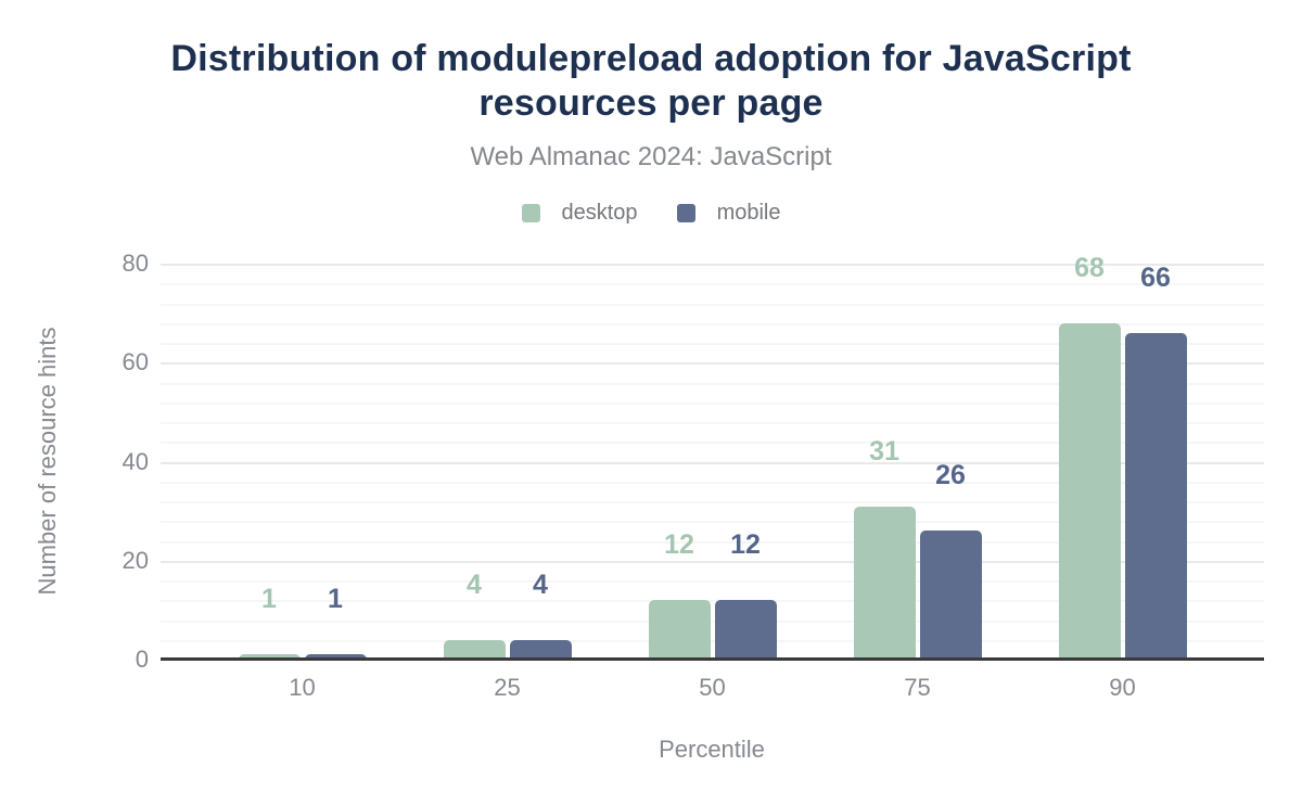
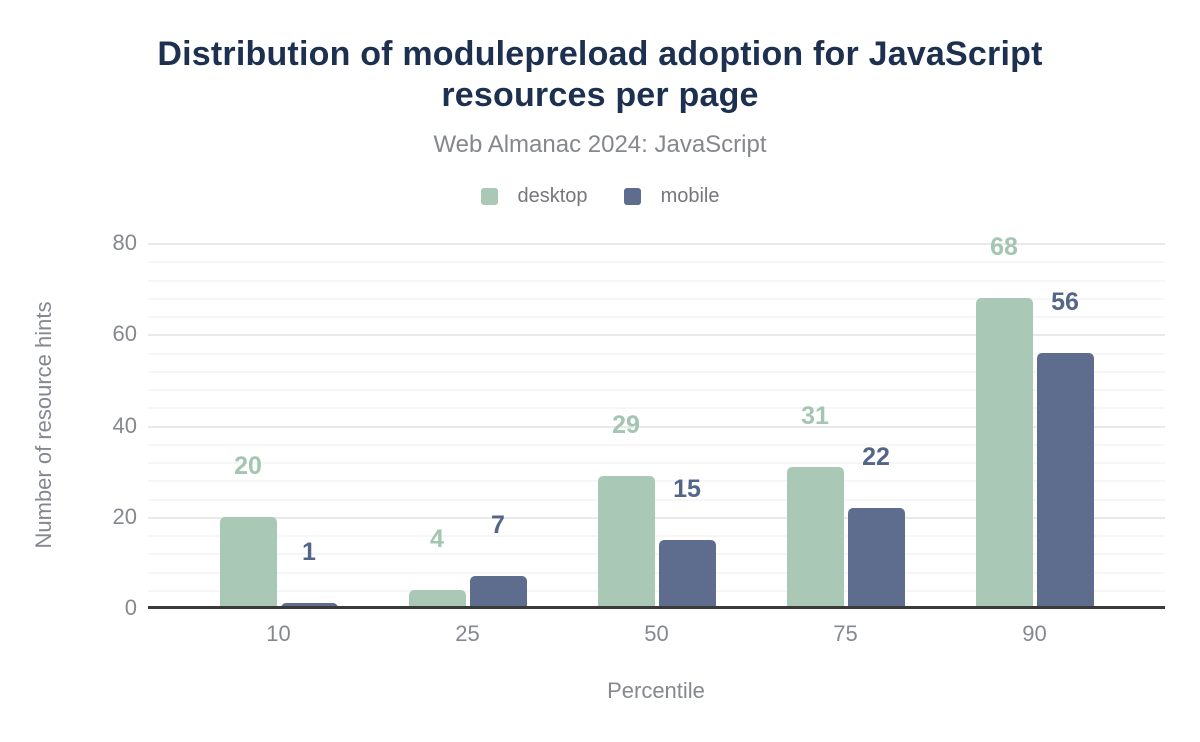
desktop/10: 1 -> 20
mobile/25: 4 -> 7
desktop/50: 12 -> 29
mobile/50: 12 -> 15
mobile/75: 26 -> 22
mobile/90: 66 -> 56
